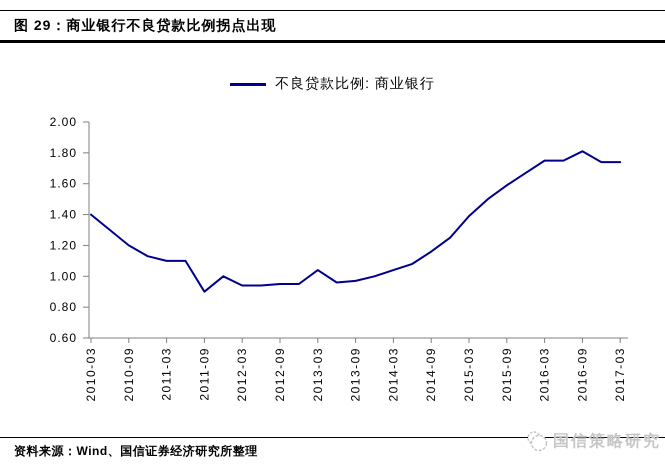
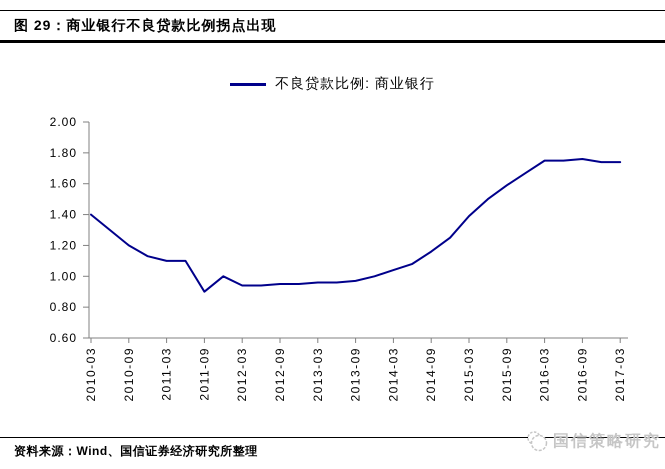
2013-03: 1.04 -> 0.96
2016-09: 1.81 -> 1.76
